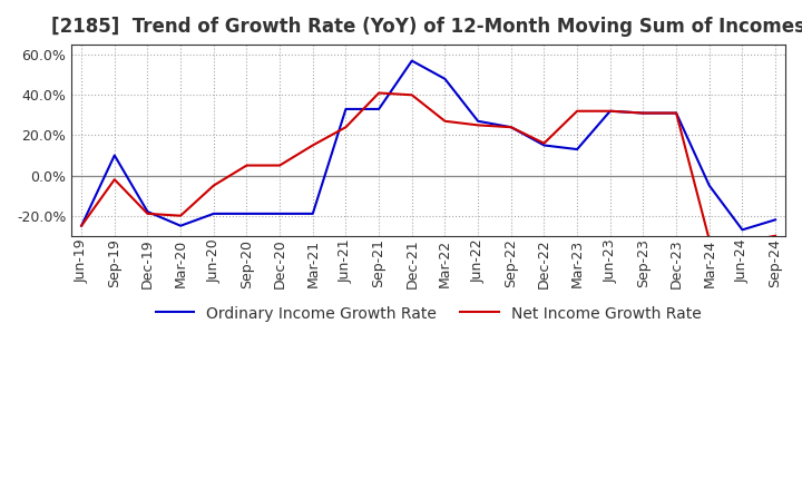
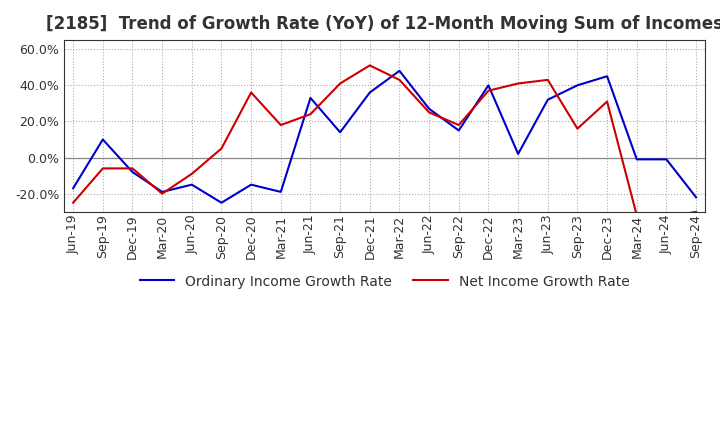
Ordinary Income Growth Rate/Jun-19: -25% -> -17%
Net Income Growth Rate/Sep-19: -2% -> -6%
Ordinary Income Growth Rate/Dec-19: -18% -> -8%
Net Income Growth Rate/Dec-19: -19% -> -6%
Ordinary Income Growth Rate/Mar-20: -25% -> -19%
Ordinary Income Growth Rate/Jun-20: -19% -> -15%
Net Income Growth Rate/Jun-20: -5% -> -9%
Ordinary Income Growth Rate/Sep-20: -19% -> -25%
Ordinary Income Growth Rate/Dec-20: -19% -> -15%
Net Income Growth Rate/Dec-20: 5% -> 36%
Net Income Growth Rate/Mar-21: 15% -> 18%
Ordinary Income Growth Rate/Sep-21: 33% -> 14%
Ordinary Income Growth Rate/Dec-21: 57% -> 36%
Net Income Growth Rate/Dec-21: 40% -> 51%
Net Income Growth Rate/Mar-22: 27% -> 43%
Ordinary Income Growth Rate/Sep-22: 24% -> 15%
Net Income Growth Rate/Sep-22: 24% -> 18%
Ordinary Income Growth Rate/Dec-22: 15% -> 40%
Net Income Growth Rate/Dec-22: 16% -> 37%
Ordinary Income Growth Rate/Mar-23: 13% -> 2%
Net Income Growth Rate/Mar-23: 32% -> 41%
Net Income Growth Rate/Jun-23: 32% -> 43%
Ordinary Income Growth Rate/Sep-23: 31% -> 40%
Net Income Growth Rate/Sep-23: 31% -> 16%
Ordinary Income Growth Rate/Dec-23: 31% -> 45%
Ordinary Income Growth Rate/Mar-24: -5% -> -1%
Ordinary Income Growth Rate/Jun-24: -27% -> -1%
